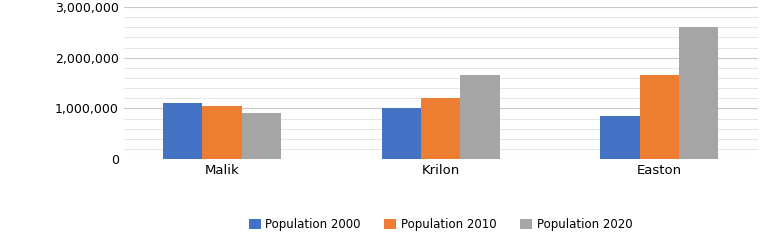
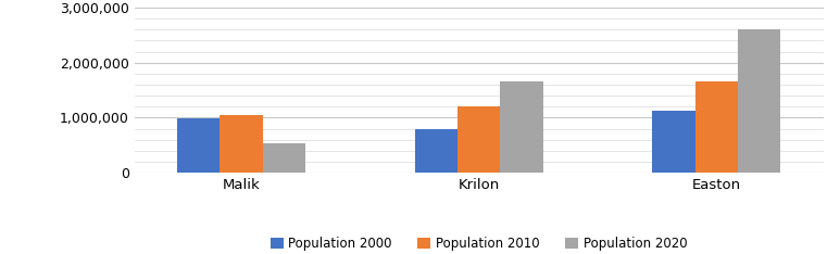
Population 2000/Malik: 1,100,000 -> 980,000
Population 2020/Malik: 900,000 -> 540,000
Population 2000/Krilon: 1,000,000 -> 800,000
Population 2000/Easton: 850,000 -> 1,120,000
